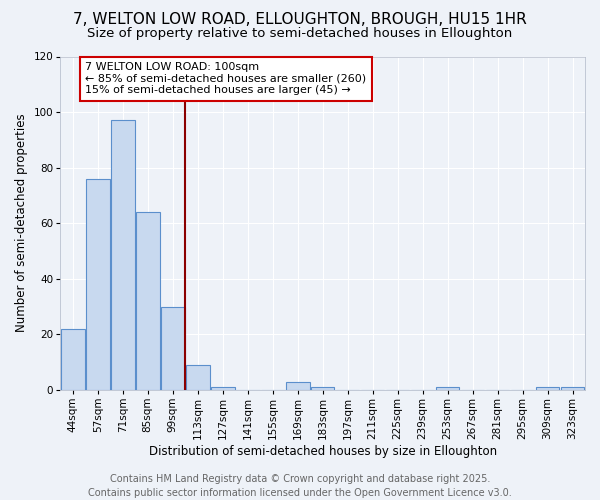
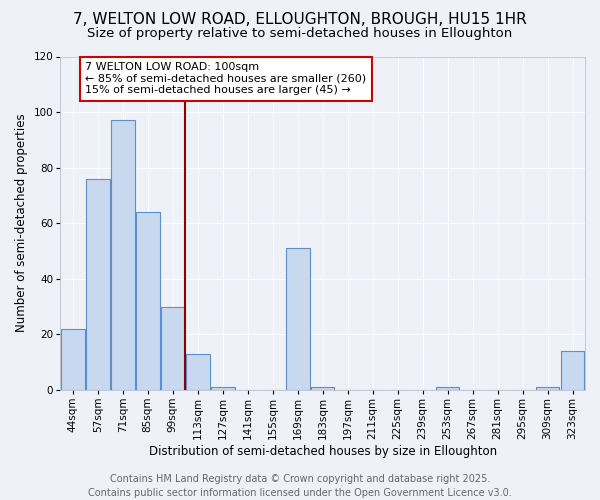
113sqm: 9 -> 13
169sqm: 3 -> 51
323sqm: 1 -> 14
